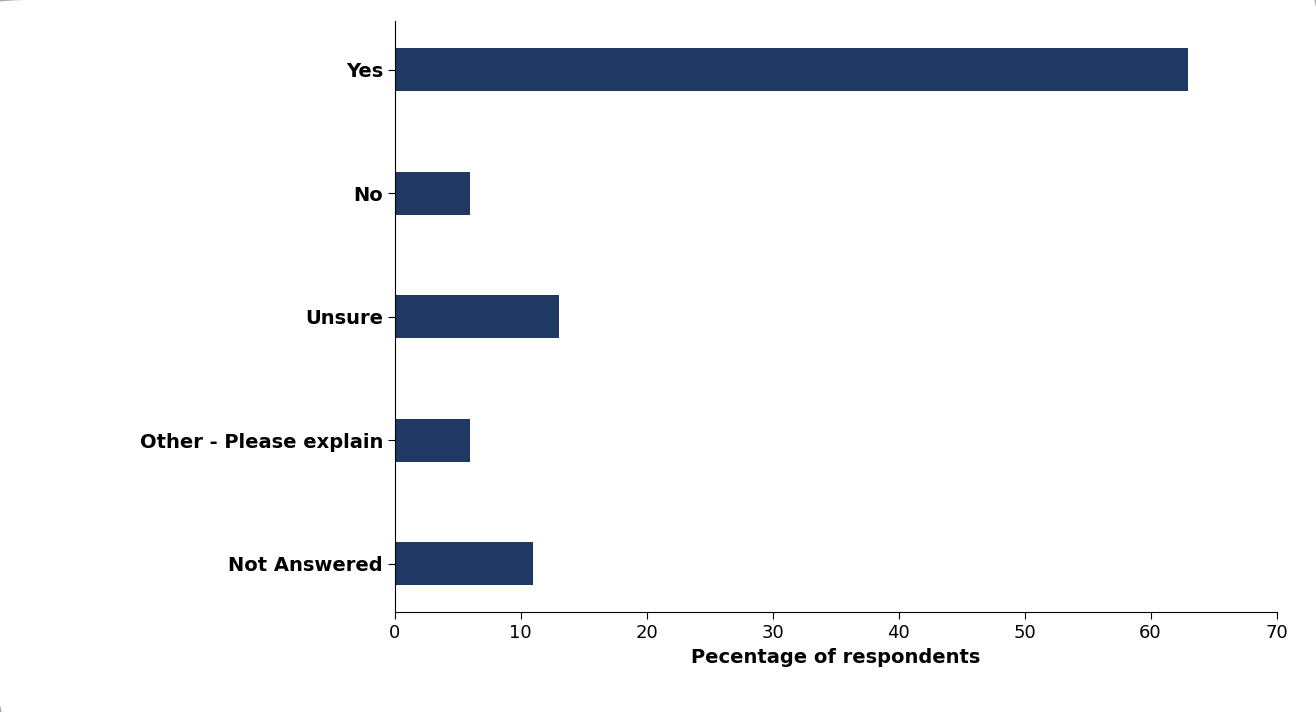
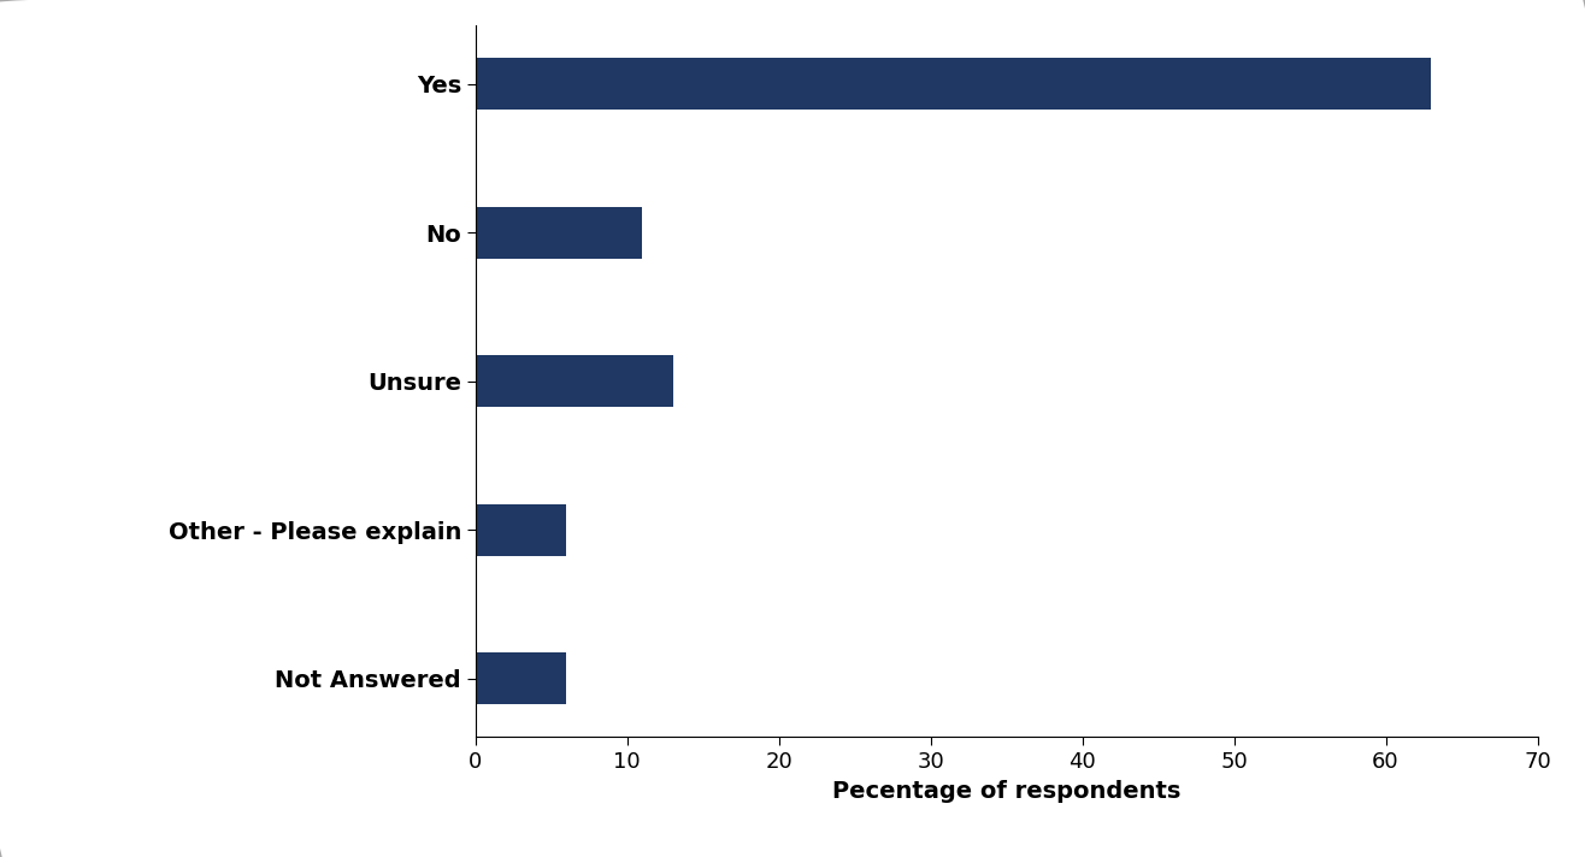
No: 6 -> 11
Not Answered: 11 -> 6
